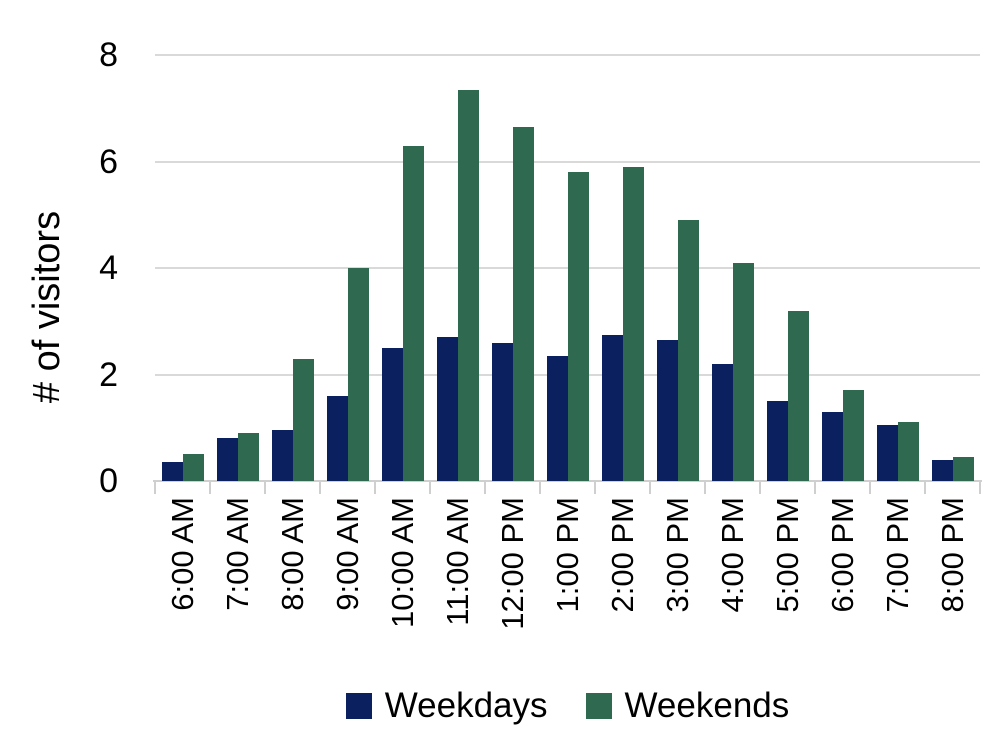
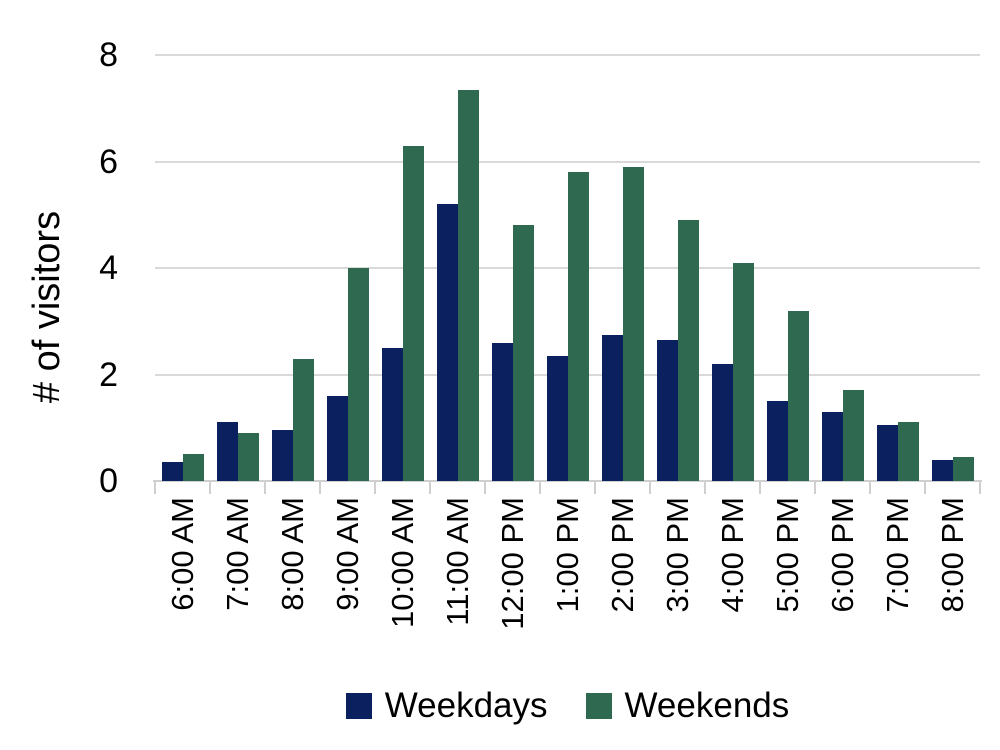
Weekdays/7:00 AM: 0.8 -> 1.1
Weekdays/11:00 AM: 2.7 -> 5.2
Weekends/12:00 PM: 6.7 -> 4.8
